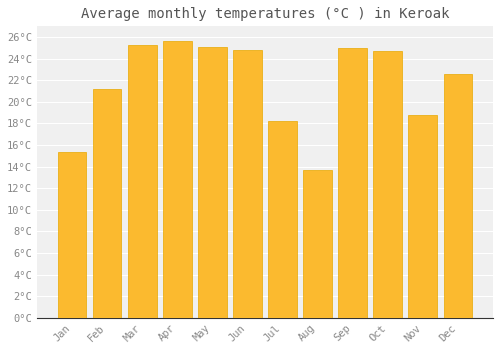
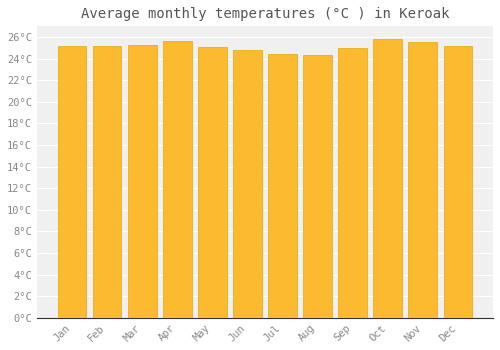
Jan: 15.4°C -> 25.2°C
Feb: 21.2°C -> 25.2°C
Jul: 18.2°C -> 24.4°C
Aug: 13.7°C -> 24.3°C
Oct: 24.7°C -> 25.8°C
Nov: 18.8°C -> 25.5°C
Dec: 22.6°C -> 25.2°C
